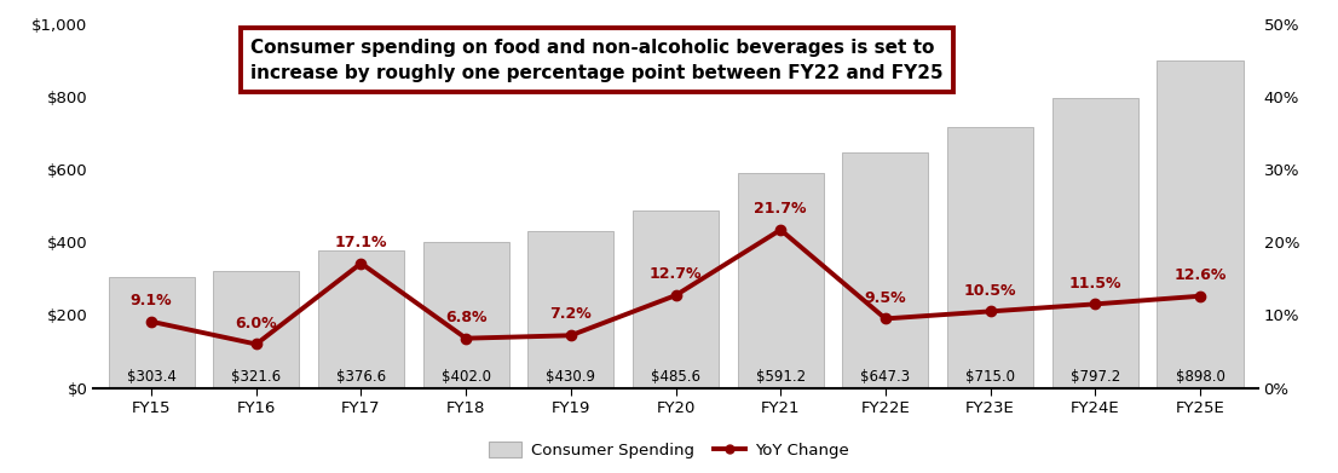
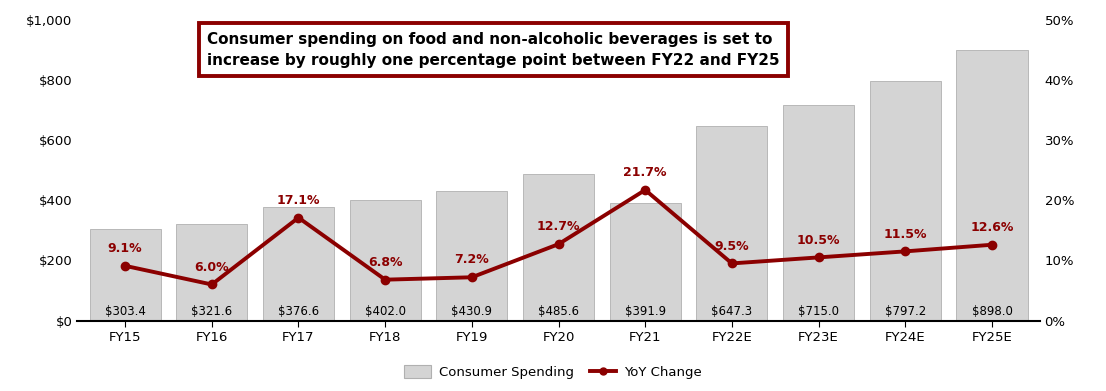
Consumer Spending/FY21: $591.2 -> $391.9
